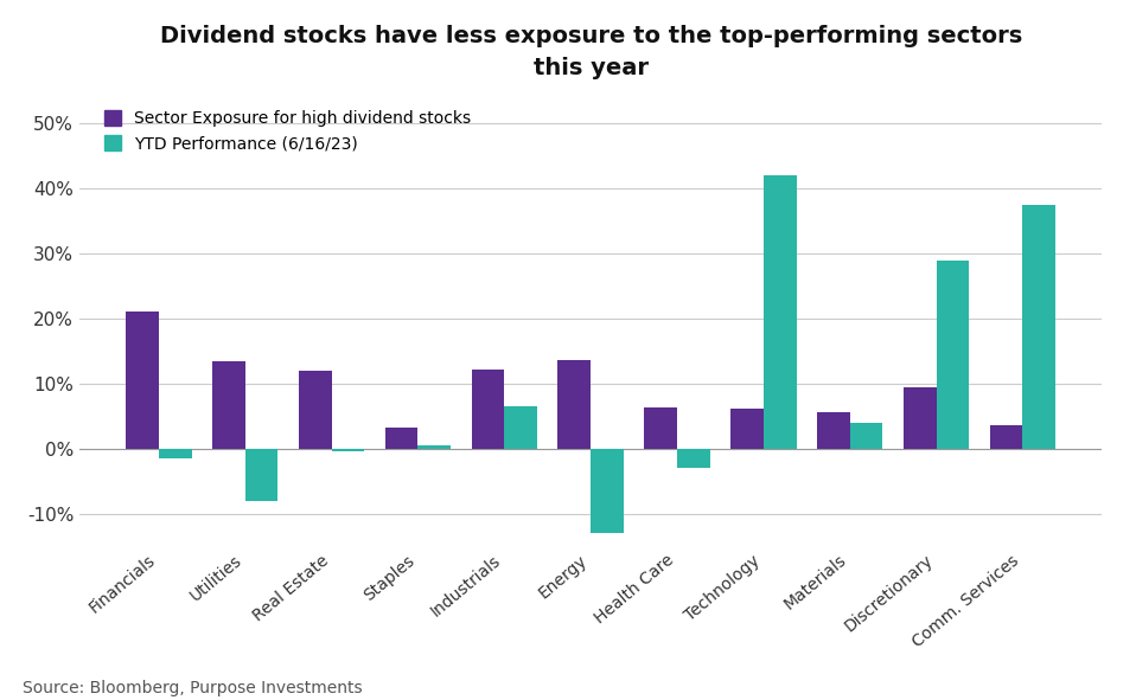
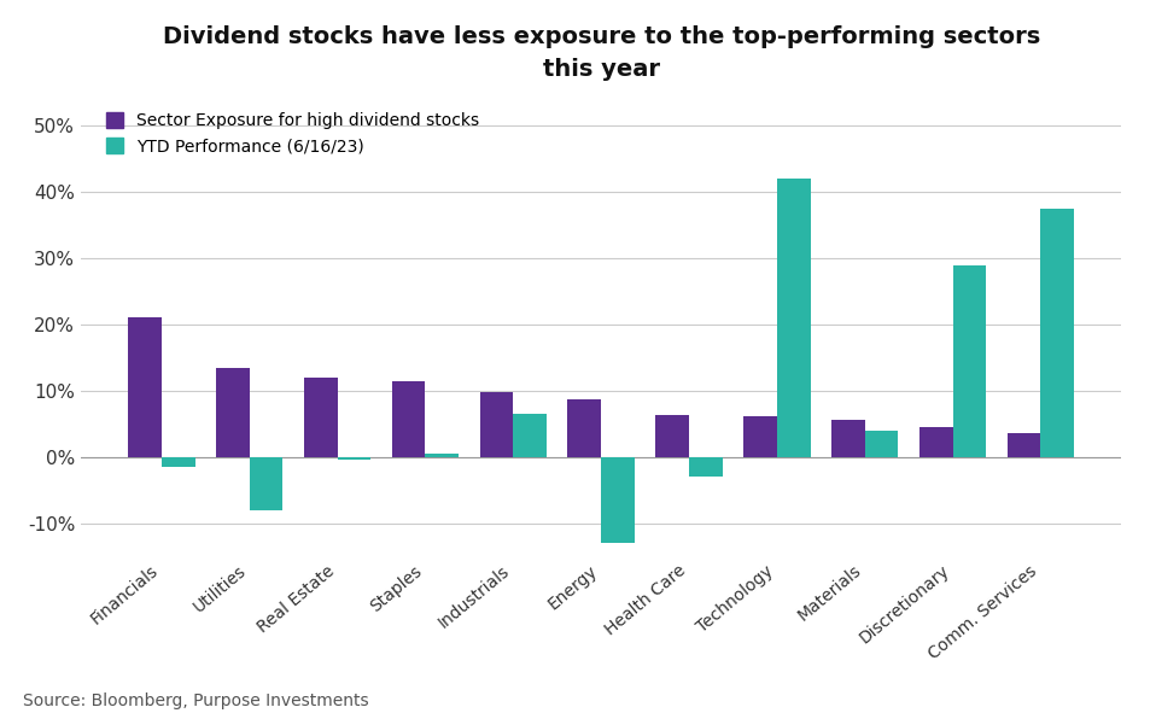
Sector Exposure for high dividend stocks/Staples: 3.2% -> 11.5%
Sector Exposure for high dividend stocks/Industrials: 12.2% -> 9.8%
Sector Exposure for high dividend stocks/Energy: 13.6% -> 8.7%
Sector Exposure for high dividend stocks/Discretionary: 9.4% -> 4.5%
